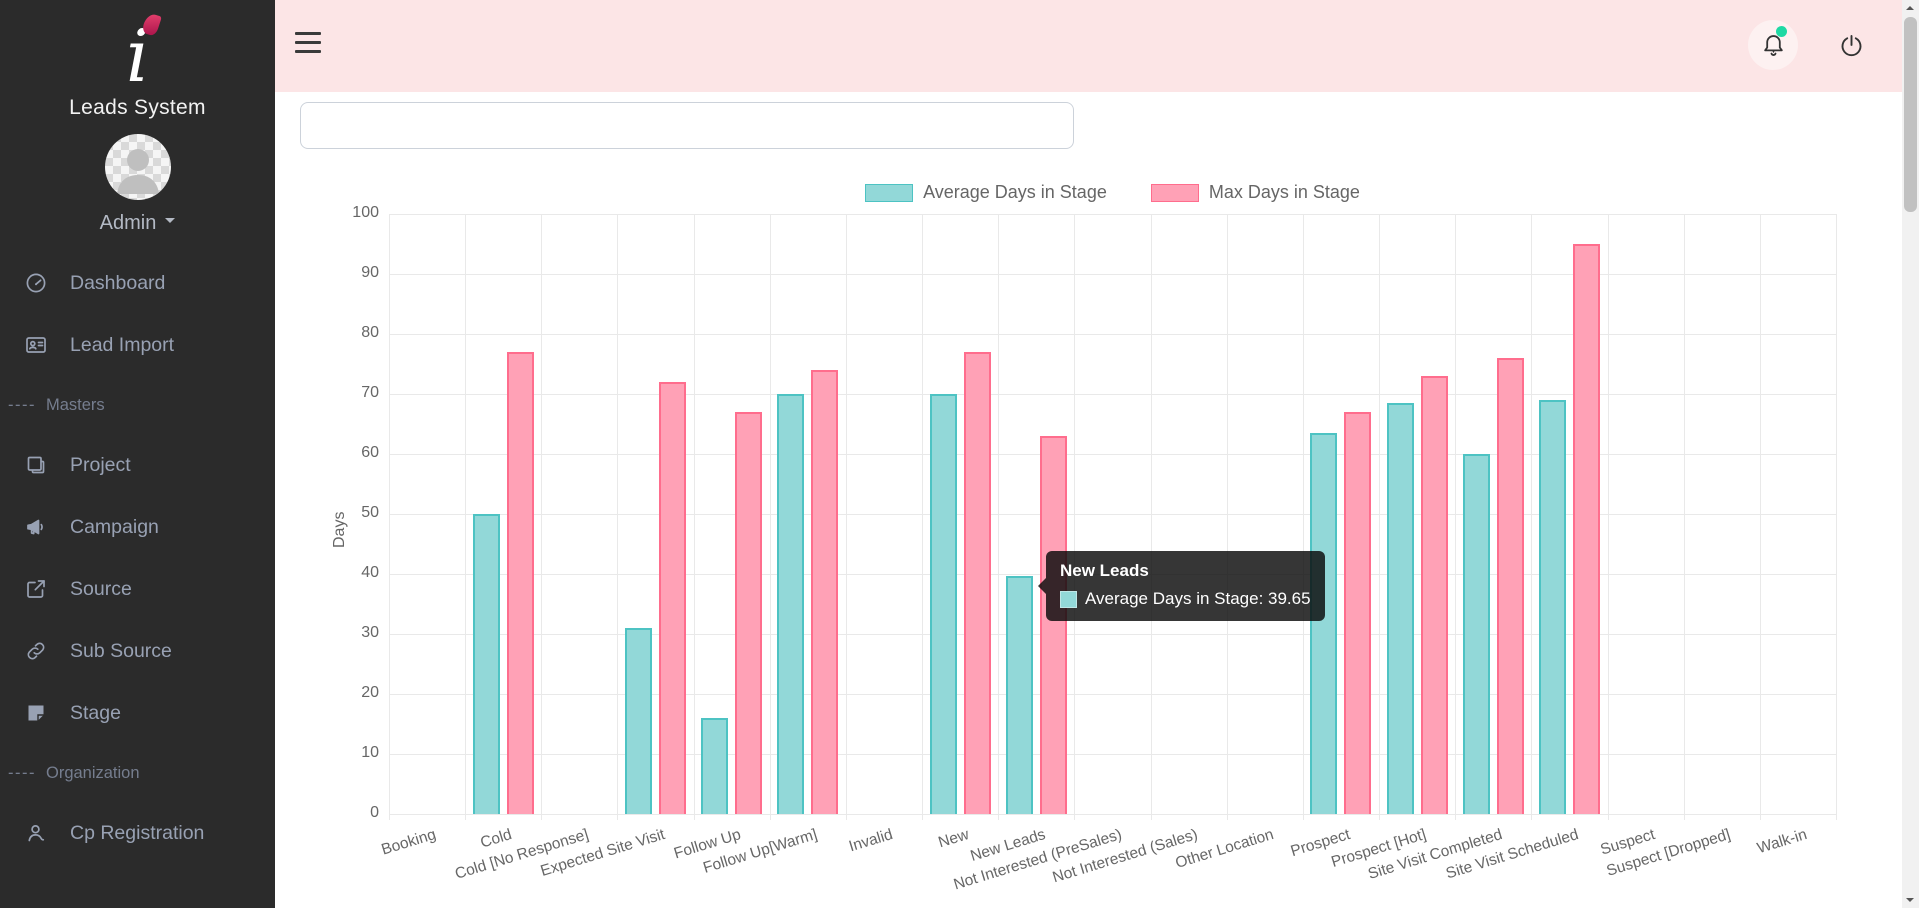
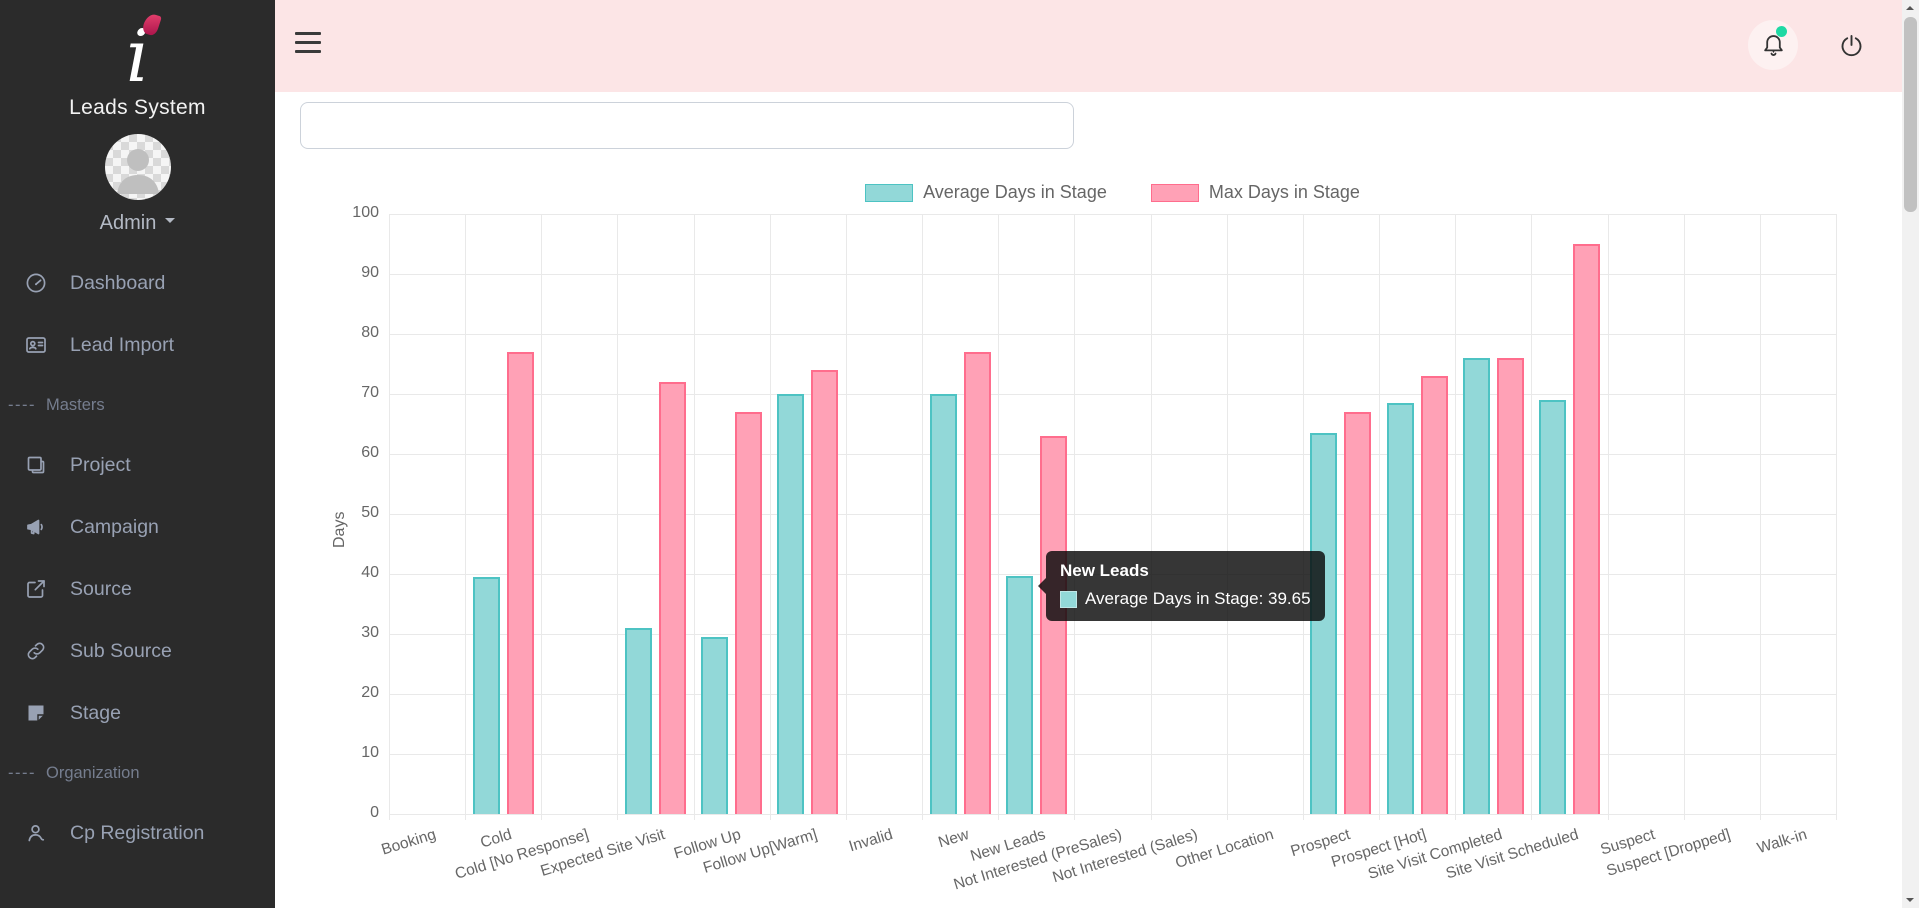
Average Days in Stage/Cold: 50 -> 40
Average Days in Stage/Follow Up: 16 -> 30
Average Days in Stage/Site Visit Completed: 60 -> 76
